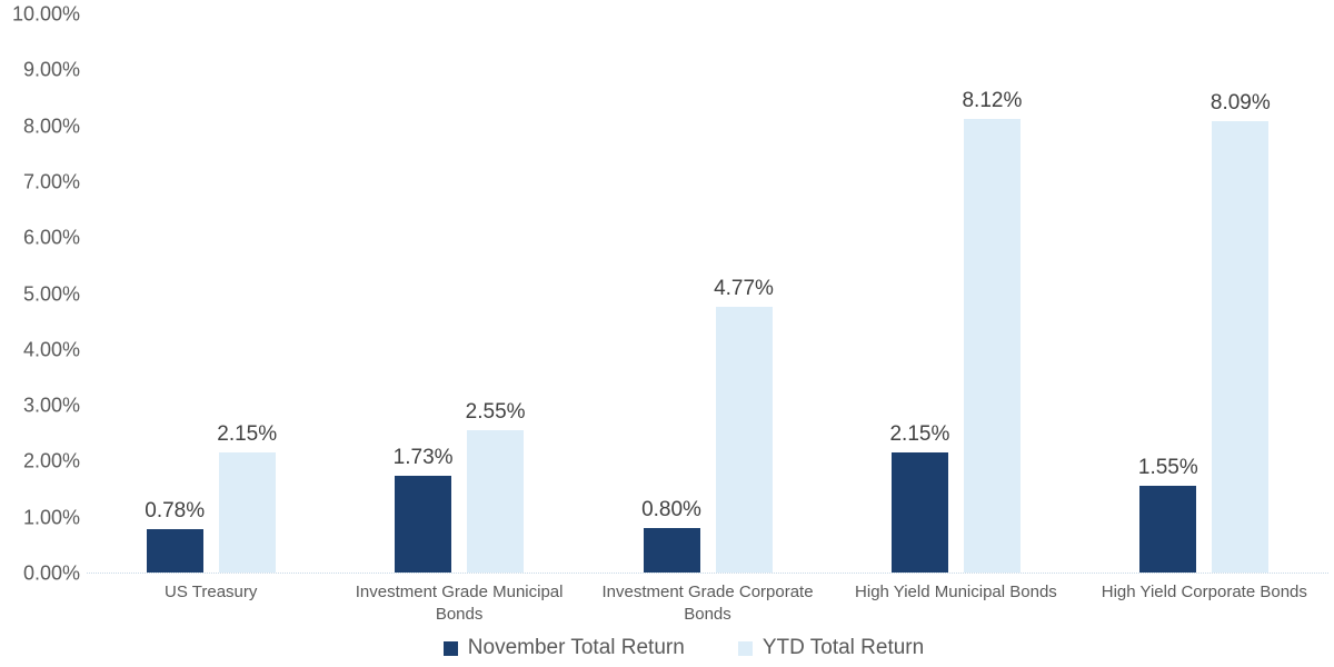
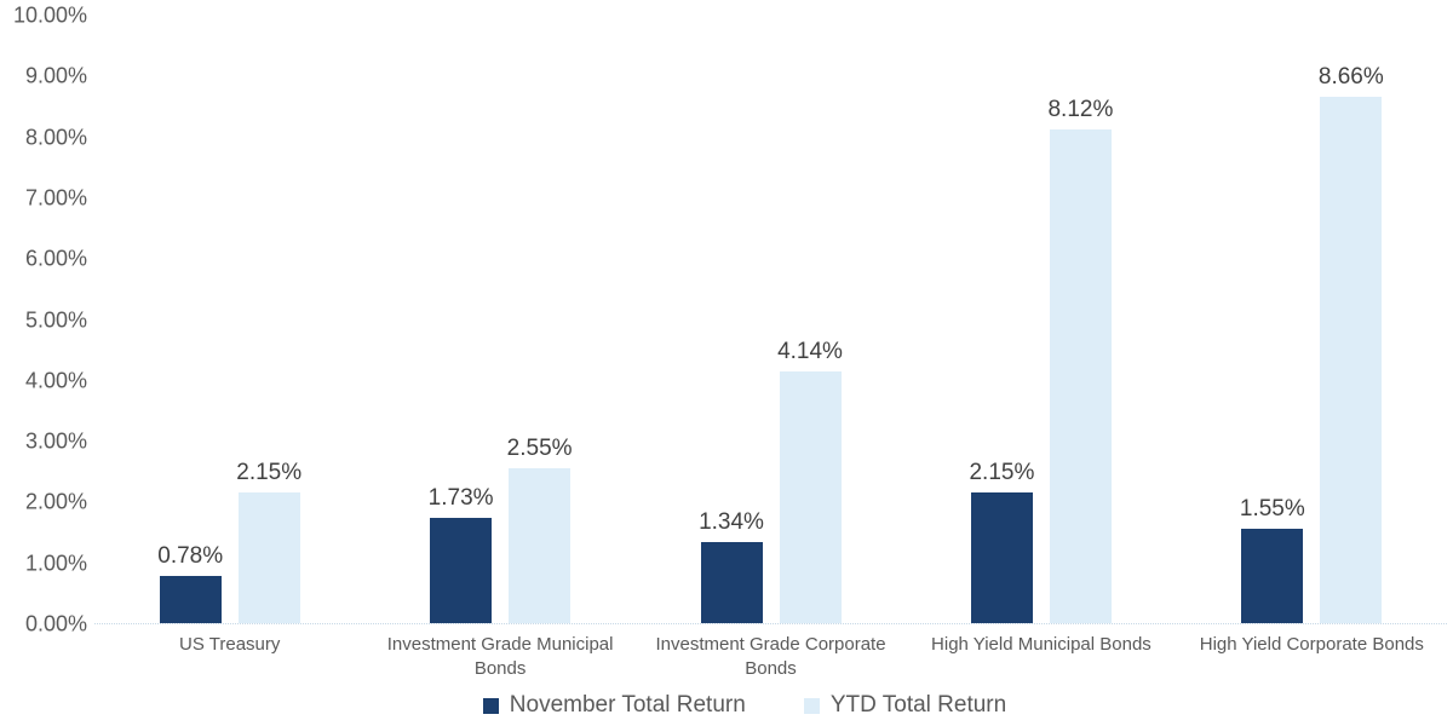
November Total Return/Investment Grade Corporate Bonds: 0.80% -> 1.34%
YTD Total Return/Investment Grade Corporate Bonds: 4.77% -> 4.14%
YTD Total Return/High Yield Corporate Bonds: 8.09% -> 8.66%
